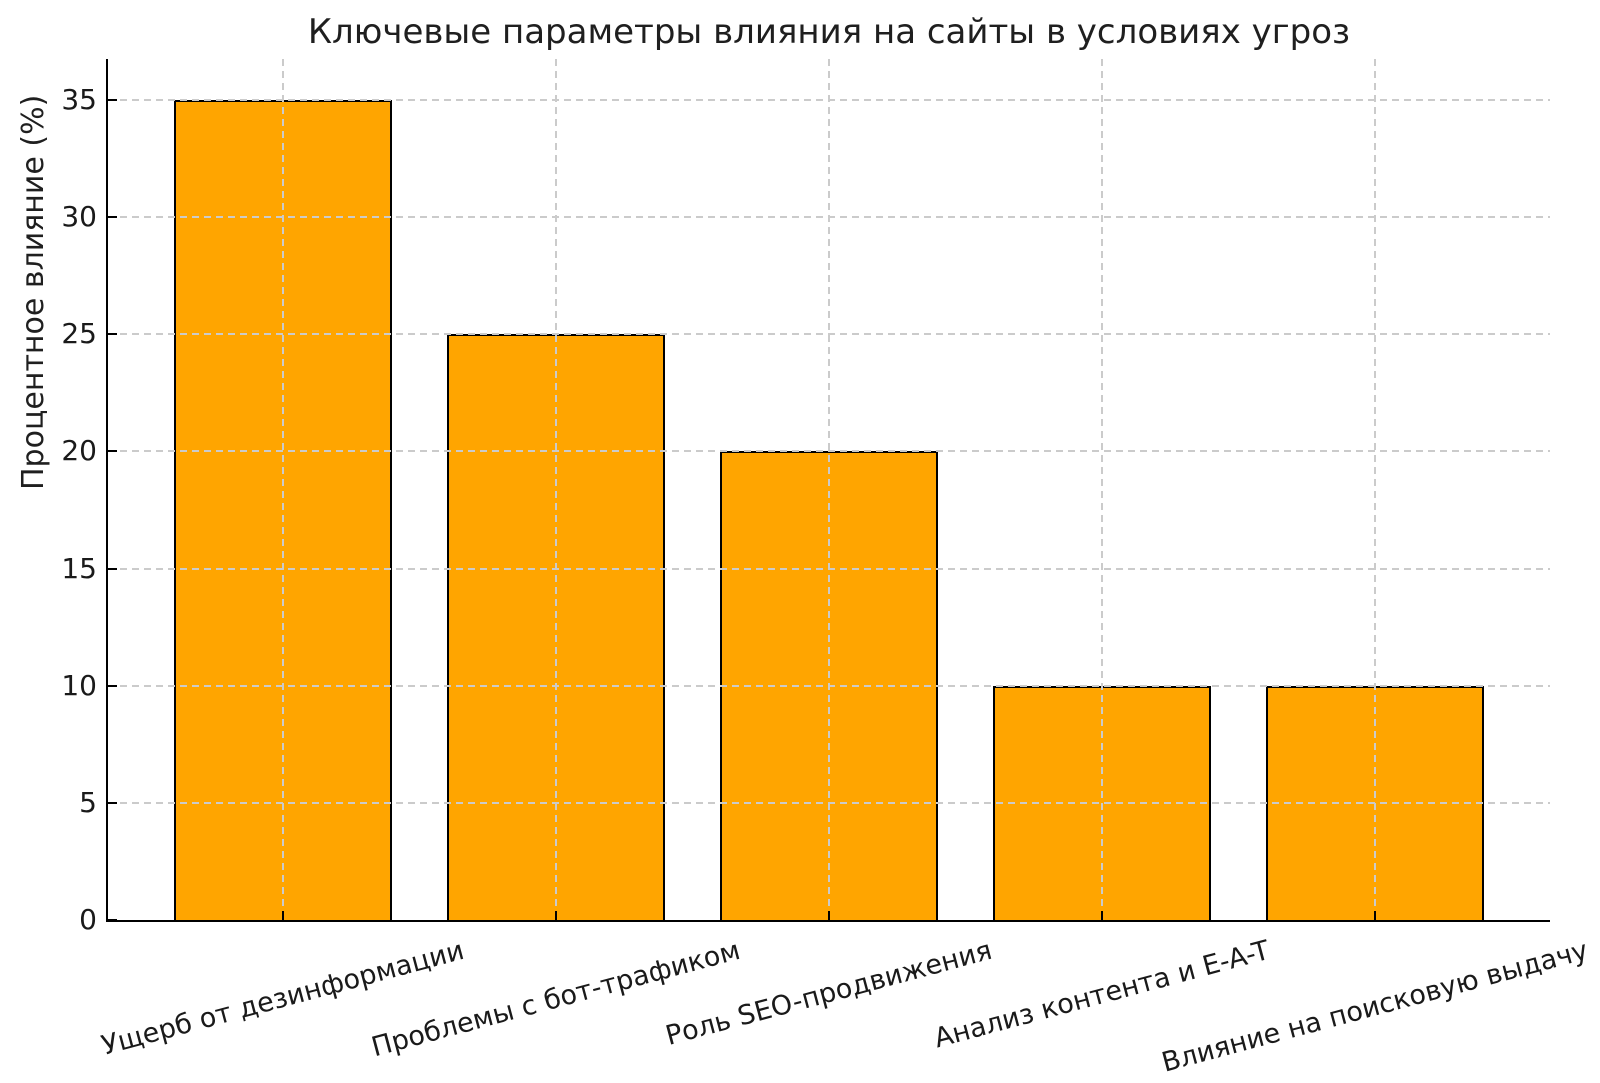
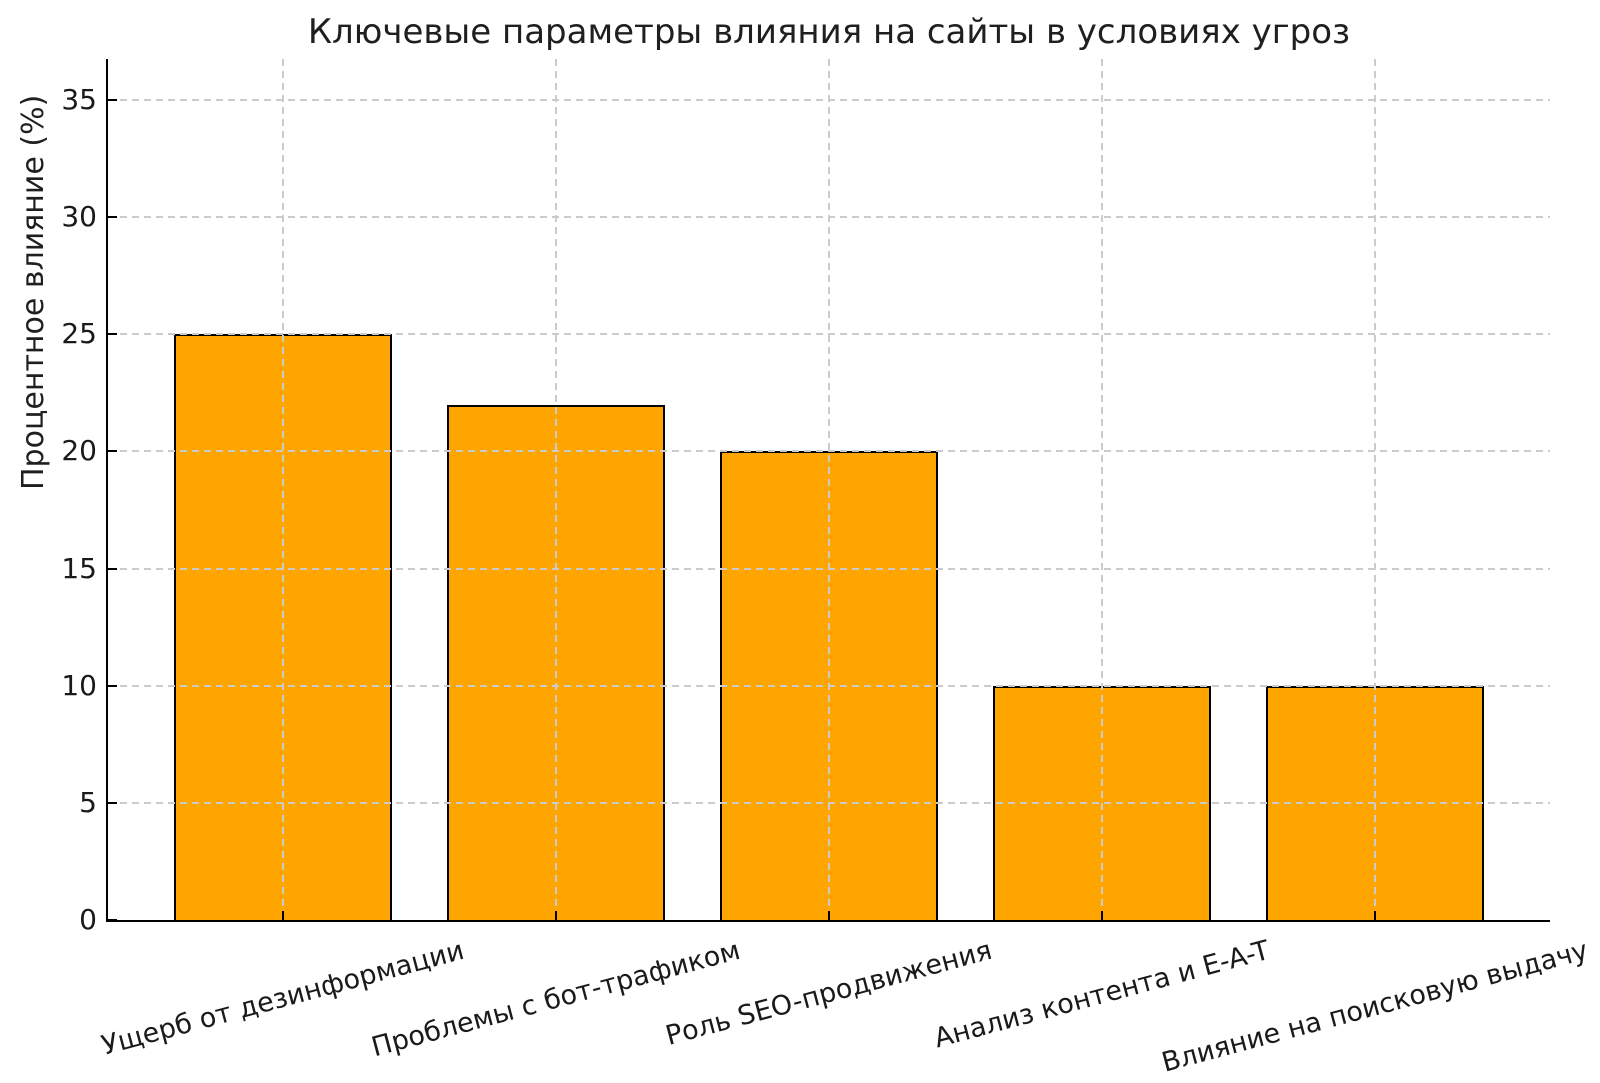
Ущерб от дезинформации: 35 -> 25
Проблемы с бот-трафиком: 25 -> 22
